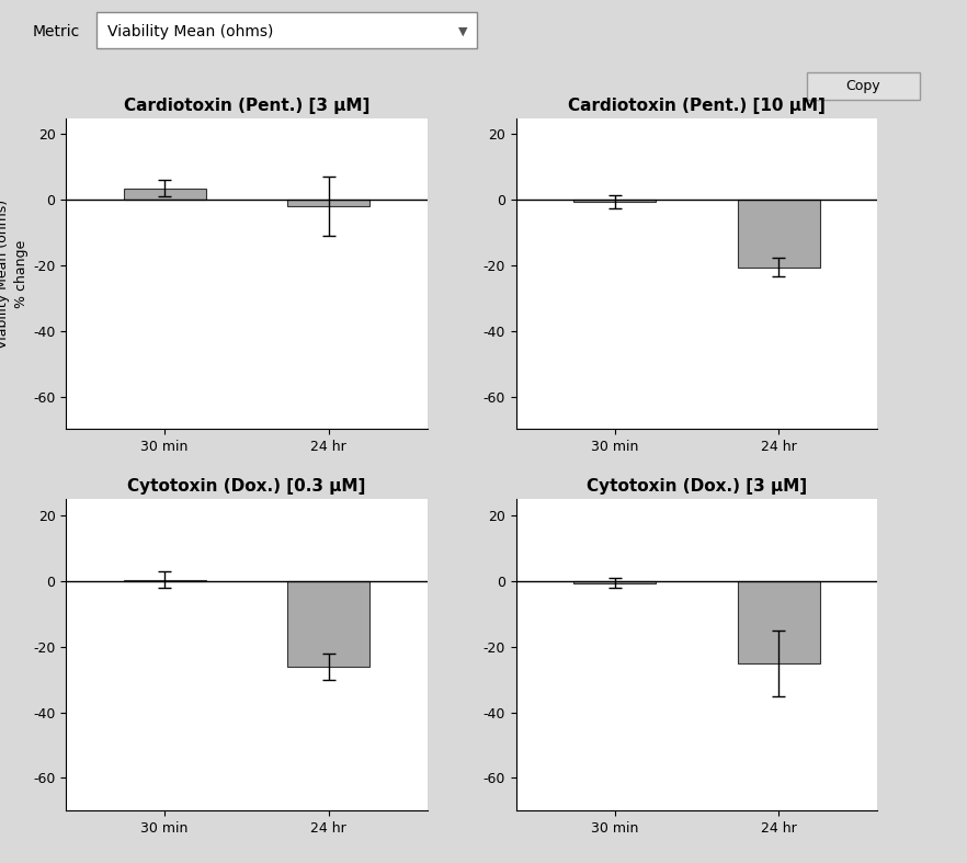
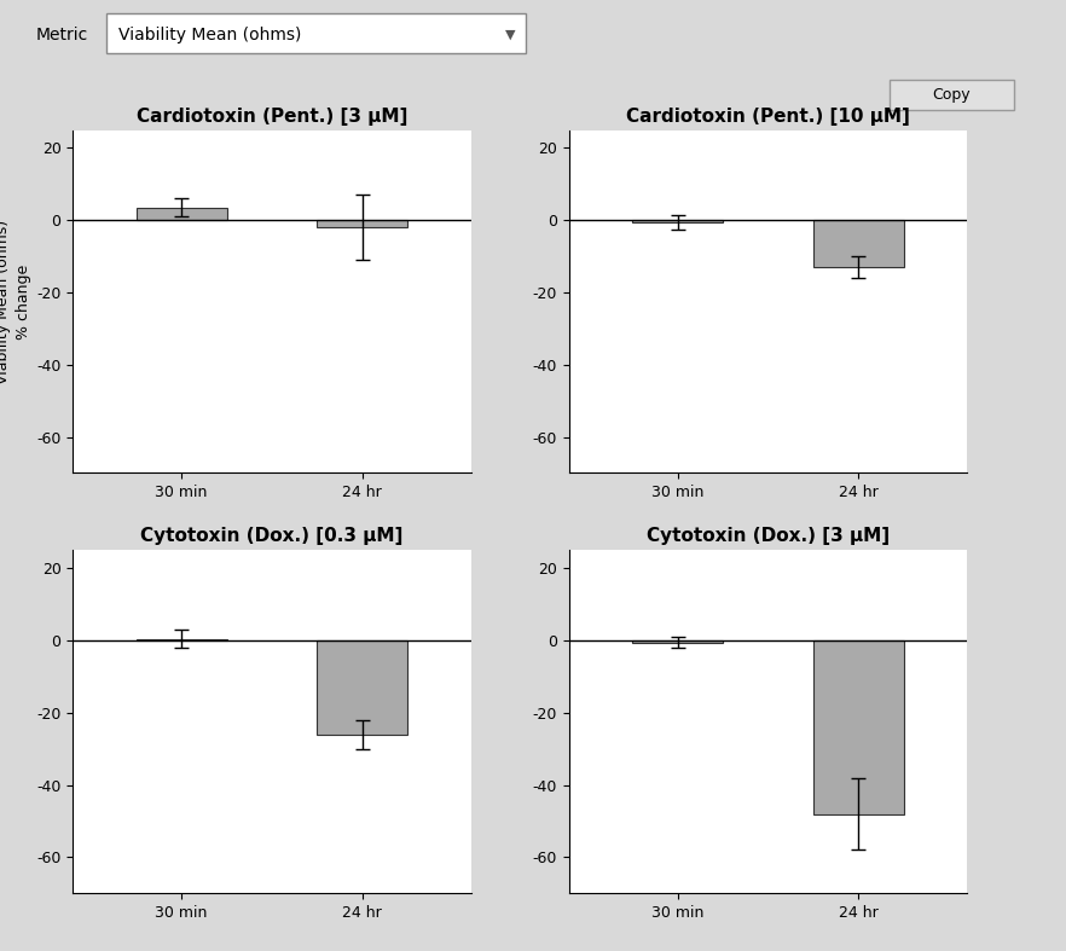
Cardiotoxin (Pent.) [10 μM]/24 hr: -20.5 -> -13.0
Cytotoxin (Dox.) [3 μM]/24 hr: -25.0 -> -48.0
